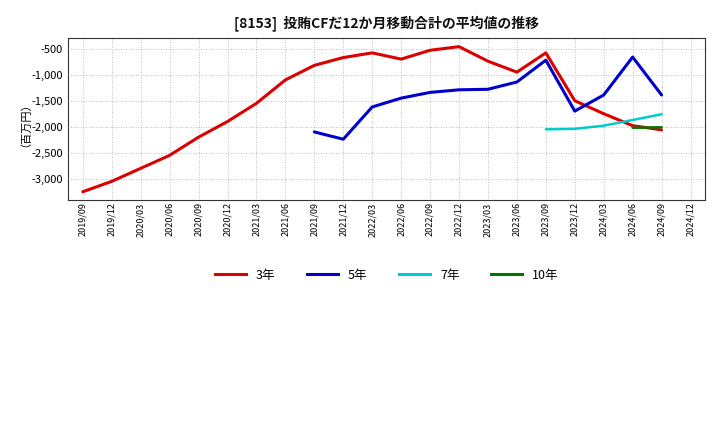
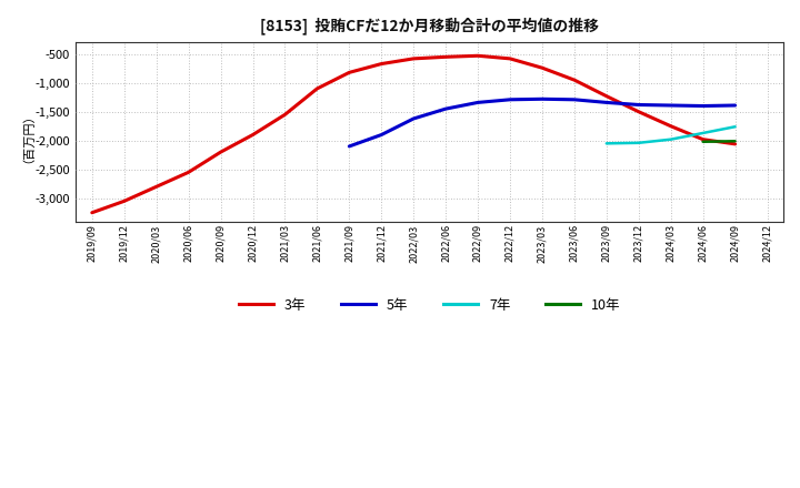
5年/2021/12: -2,240 -> -1,900
3年/2022/06: -700 -> -550
3年/2022/12: -460 -> -580
5年/2023/06: -1,140 -> -1,290
3年/2023/09: -580 -> -1,230
5年/2023/09: -720 -> -1,340
5年/2023/12: -1,700 -> -1,380
5年/2024/06: -660 -> -1,400
